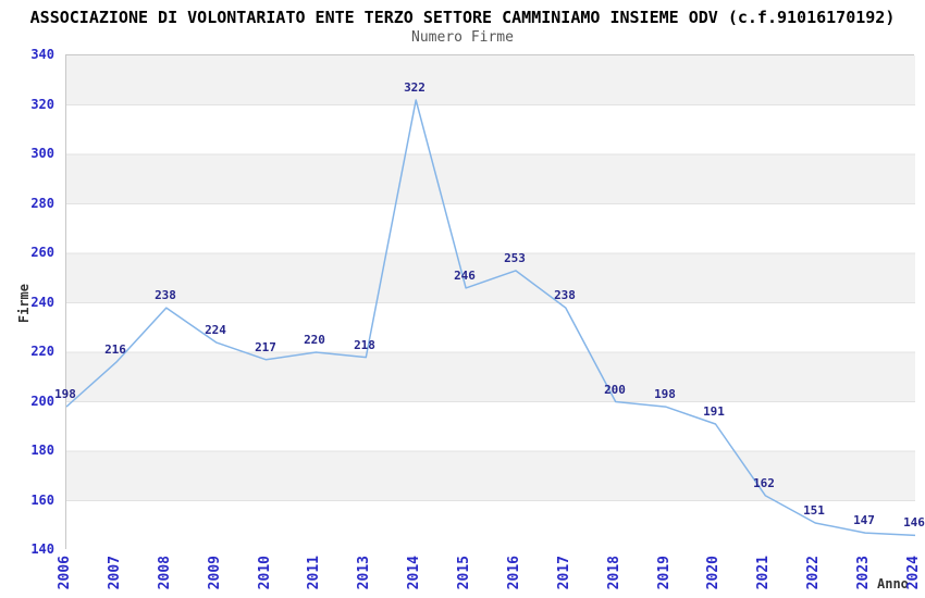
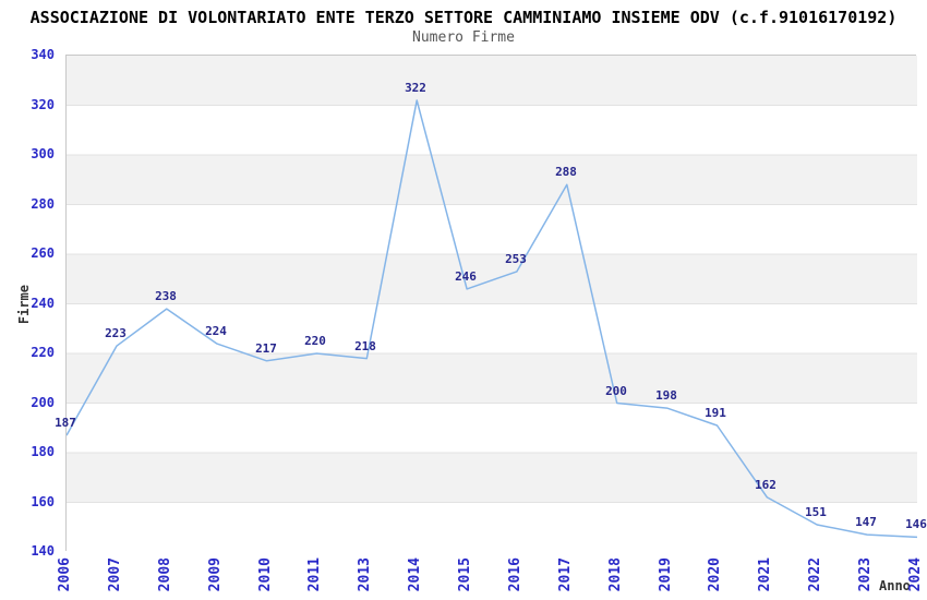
2006: 198 -> 187
2007: 216 -> 223
2017: 238 -> 288
